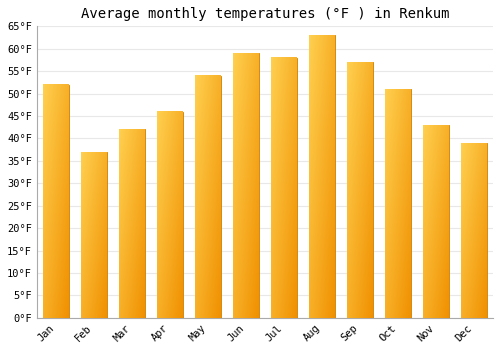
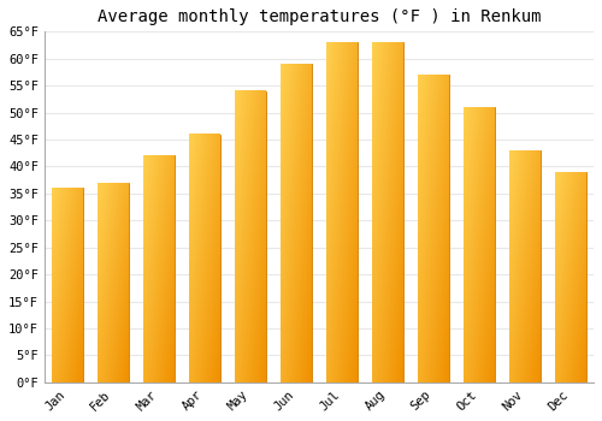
Jan: 52°F -> 36°F
Jul: 58°F -> 63°F
